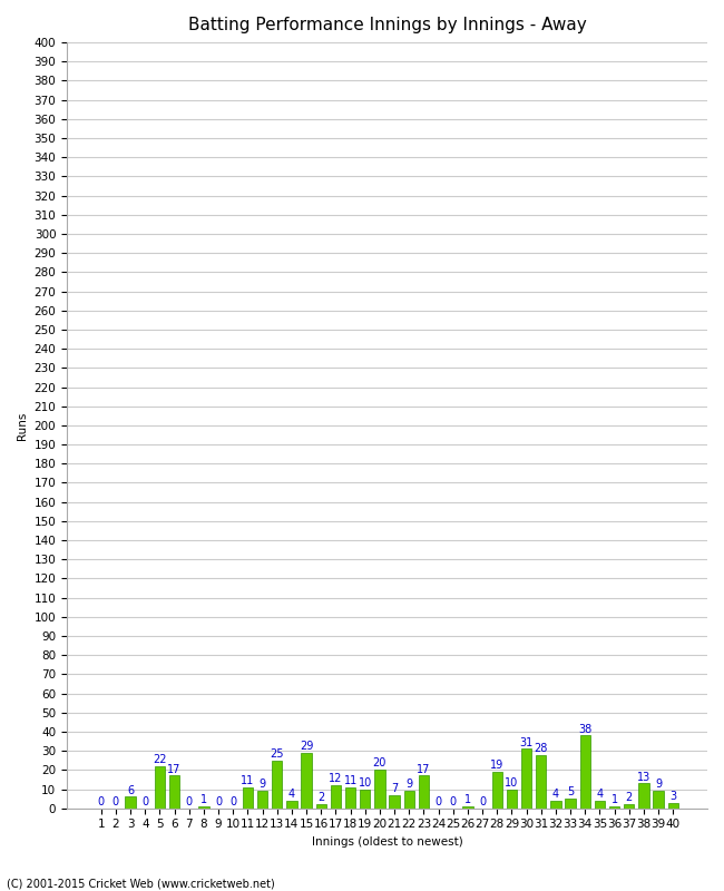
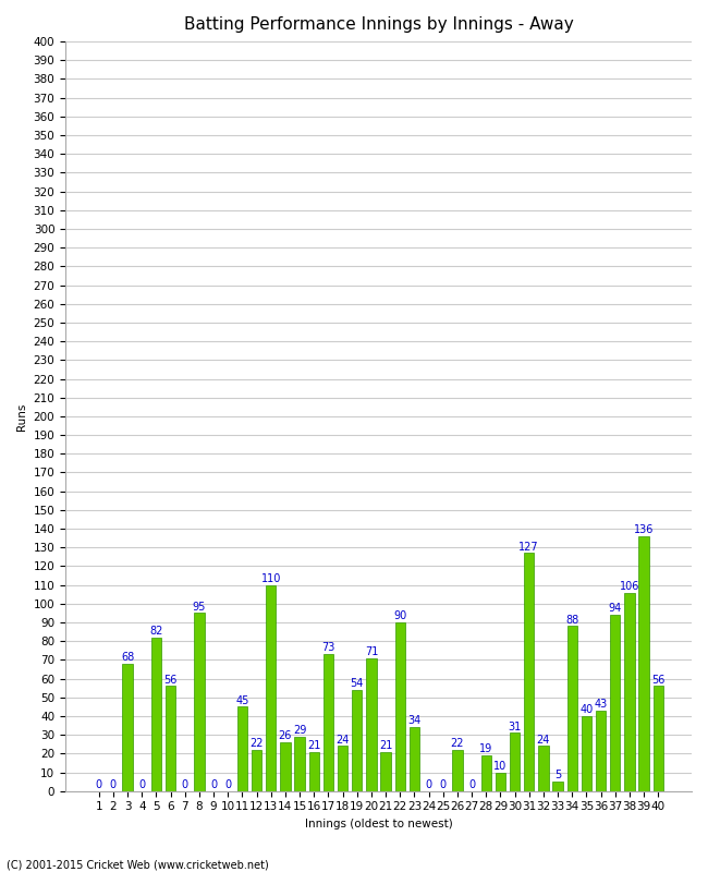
3: 6 -> 68
5: 22 -> 82
6: 17 -> 56
8: 1 -> 95
11: 11 -> 45
12: 9 -> 22
13: 25 -> 110
14: 4 -> 26
16: 2 -> 21
17: 12 -> 73
18: 11 -> 24
19: 10 -> 54
20: 20 -> 71
21: 7 -> 21
22: 9 -> 90
23: 17 -> 34
26: 1 -> 22
31: 28 -> 127
32: 4 -> 24
34: 38 -> 88
35: 4 -> 40
36: 1 -> 43
37: 2 -> 94
38: 13 -> 106
39: 9 -> 136
40: 3 -> 56
